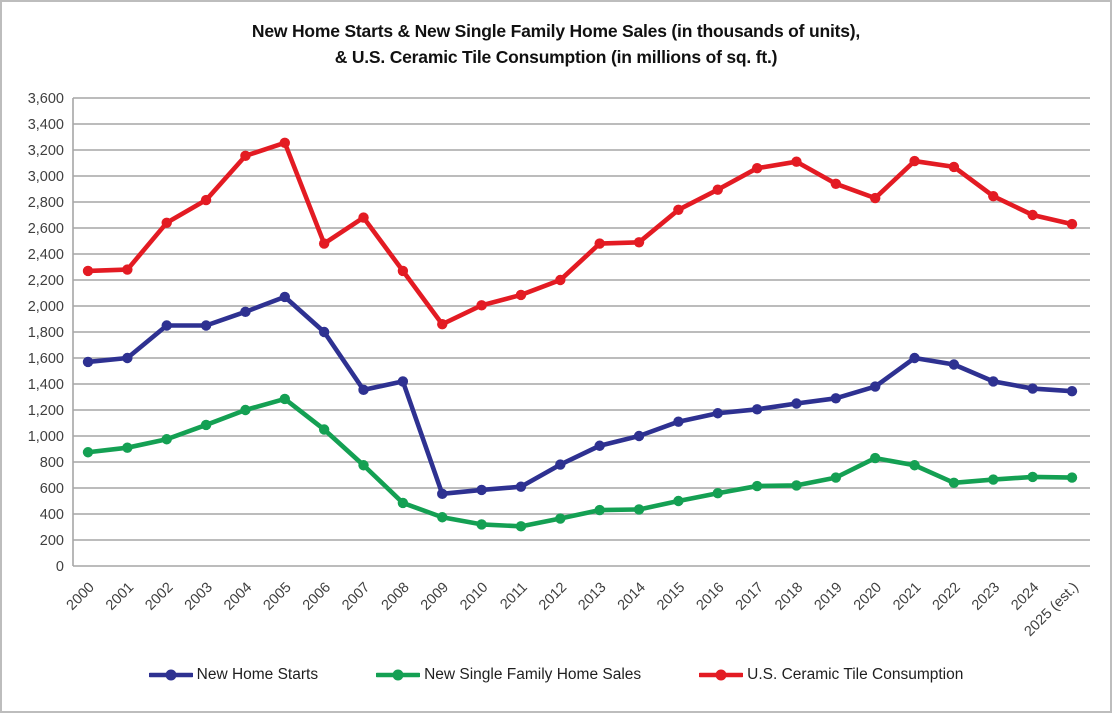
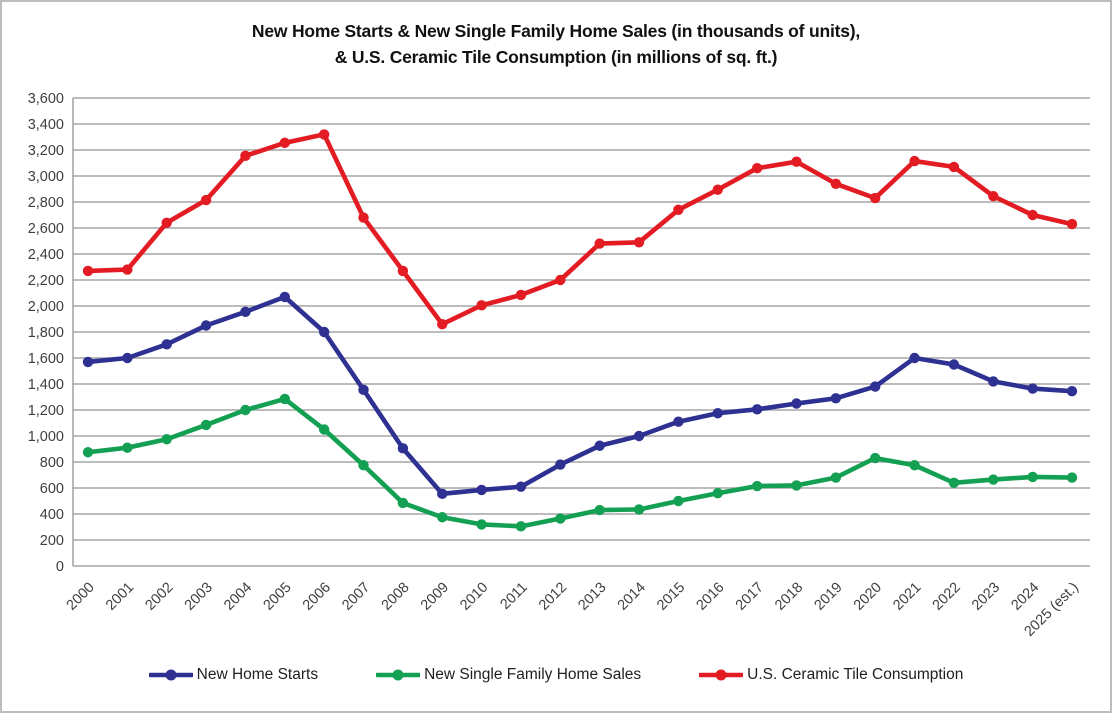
New Home Starts/2002: 1850 -> 1700
U.S. Ceramic Tile Consumption/2006: 2480 -> 3320
New Home Starts/2008: 1420 -> 900
